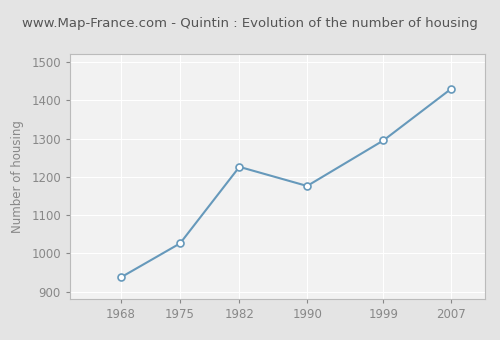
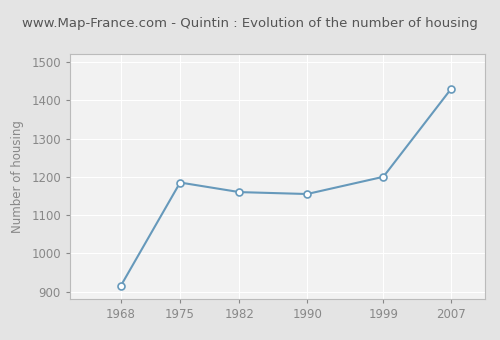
1968: 937 -> 915
1975: 1026 -> 1185
1982: 1226 -> 1160
1990: 1176 -> 1155
1999: 1295 -> 1200
